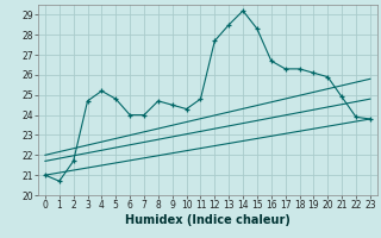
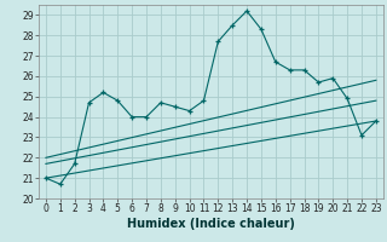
19: 26.1 -> 25.7
22: 23.9 -> 23.1
